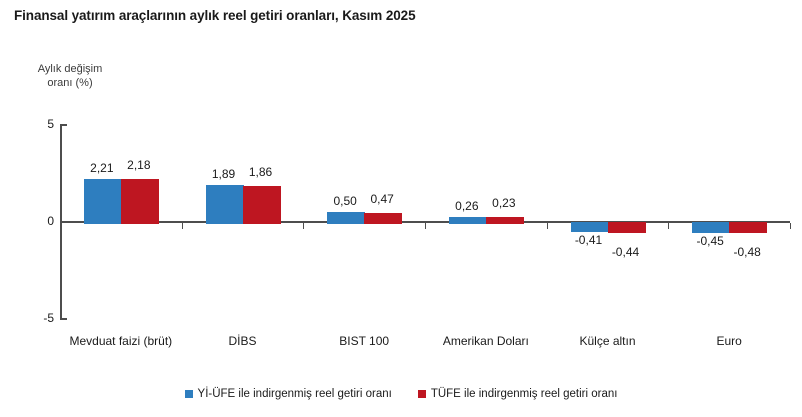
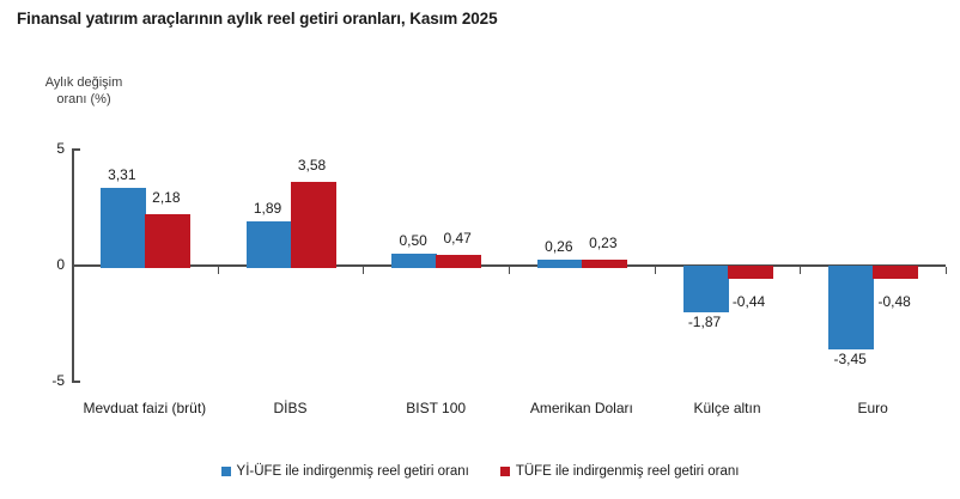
Yİ-ÜFE ile indirgenmiş reel getiri oranı/Mevduat faizi (brüt): 2,21 -> 3,31
TÜFE ile indirgenmiş reel getiri oranı/DİBS: 1,86 -> 3,58
Yİ-ÜFE ile indirgenmiş reel getiri oranı/Külçe altın: -0,41 -> -1,87
Yİ-ÜFE ile indirgenmiş reel getiri oranı/Euro: -0,45 -> -3,45
